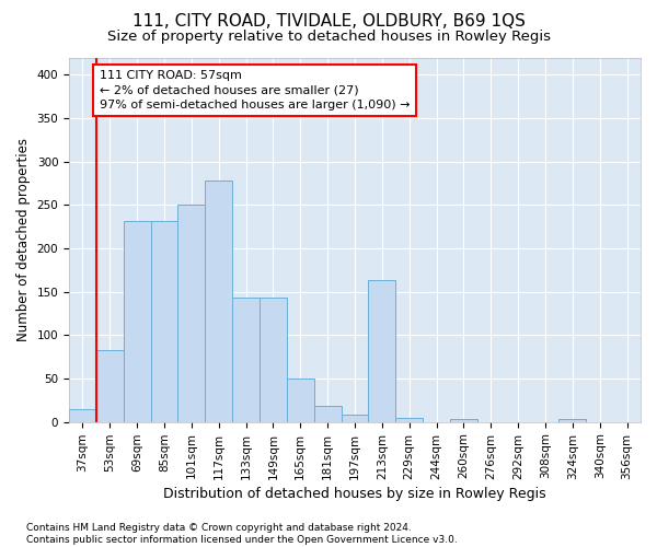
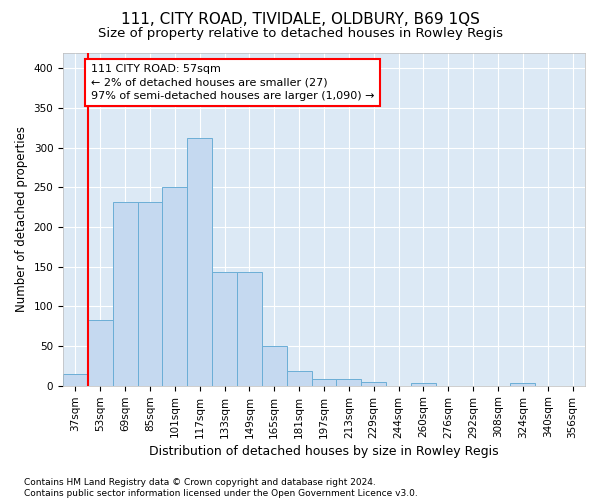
117sqm: 278 -> 312
213sqm: 164 -> 9
